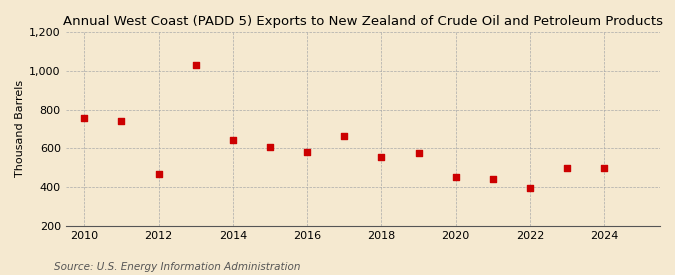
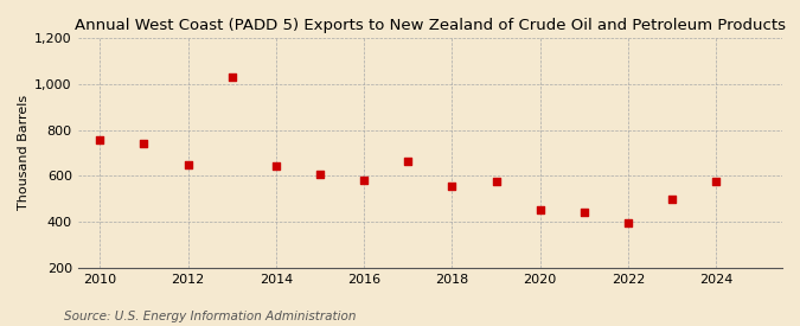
2012: 470 -> 650
2024: 500 -> 580
